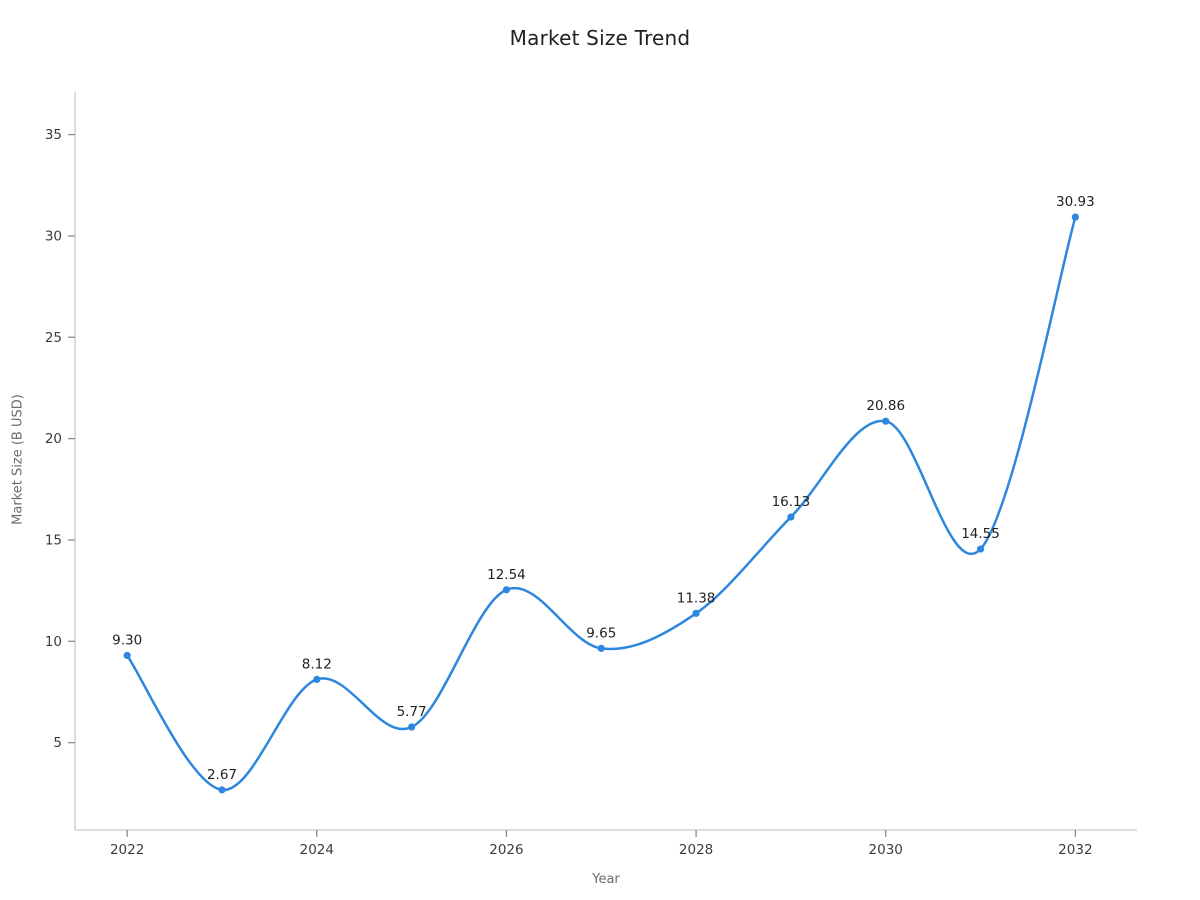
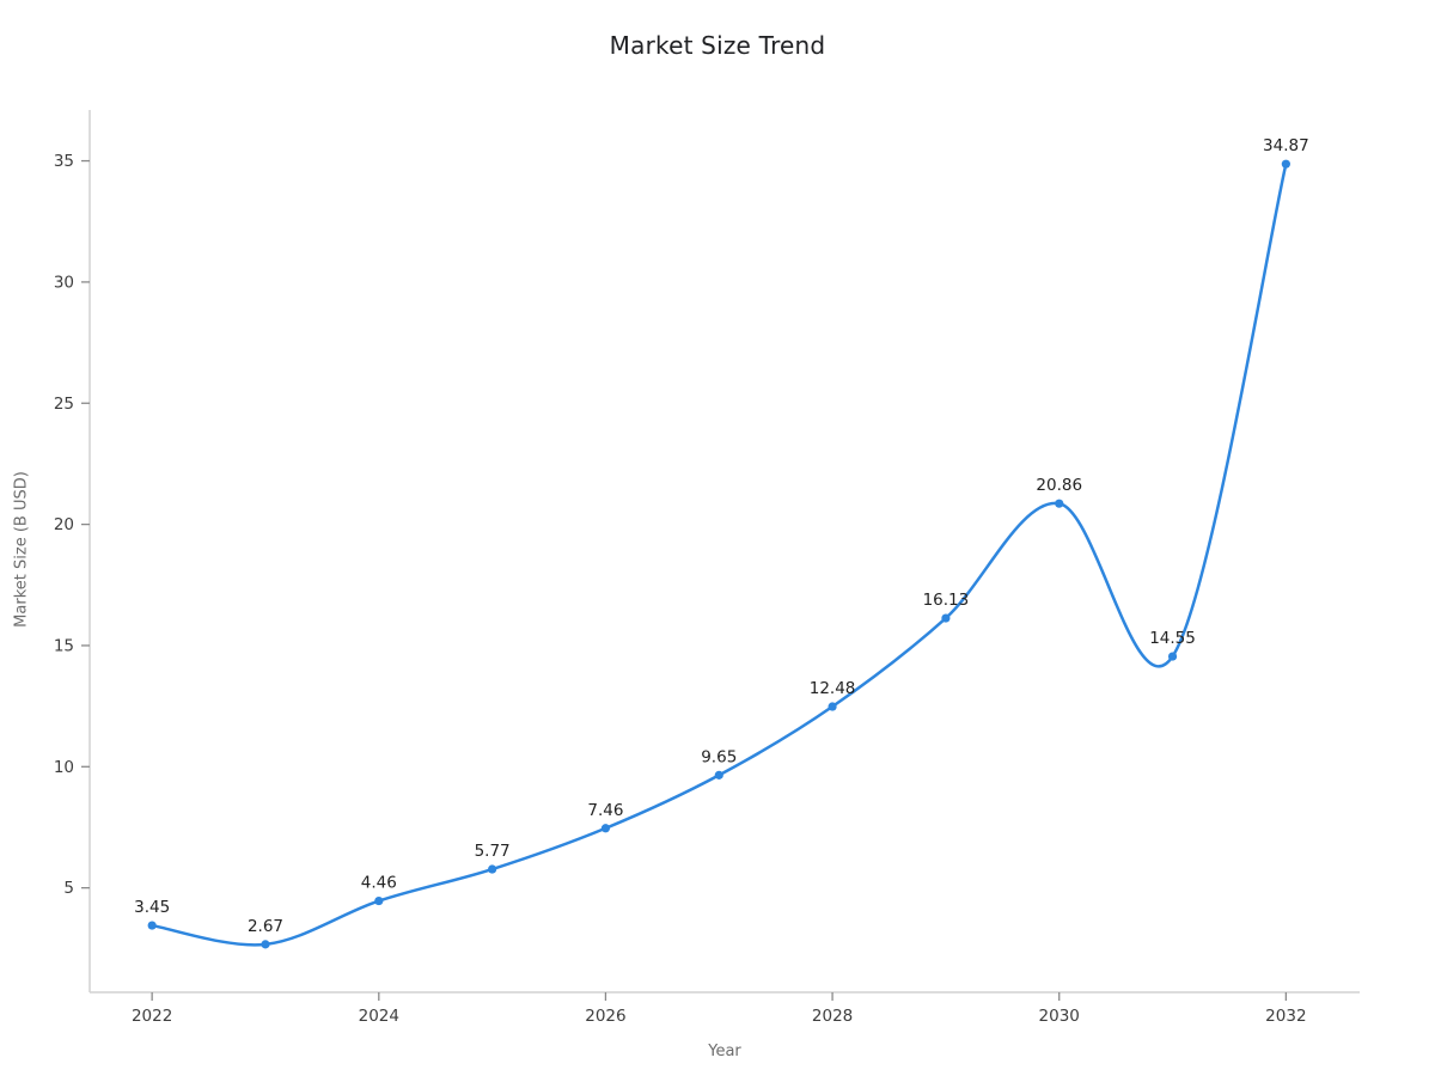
2022: 9.30 -> 3.45
2024: 8.12 -> 4.46
2026: 12.54 -> 7.46
2028: 11.38 -> 12.48
2032: 30.93 -> 34.87
